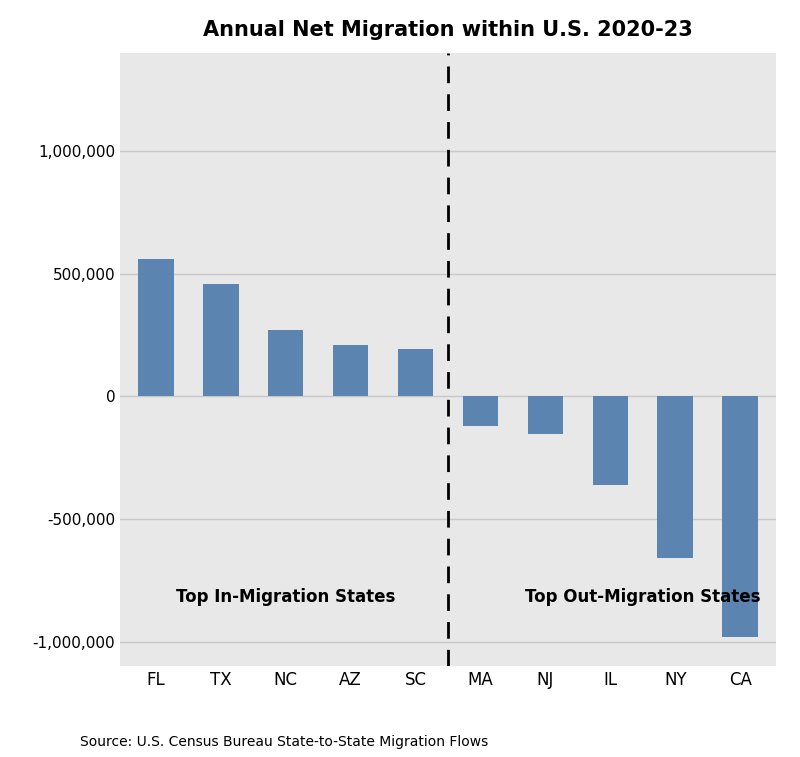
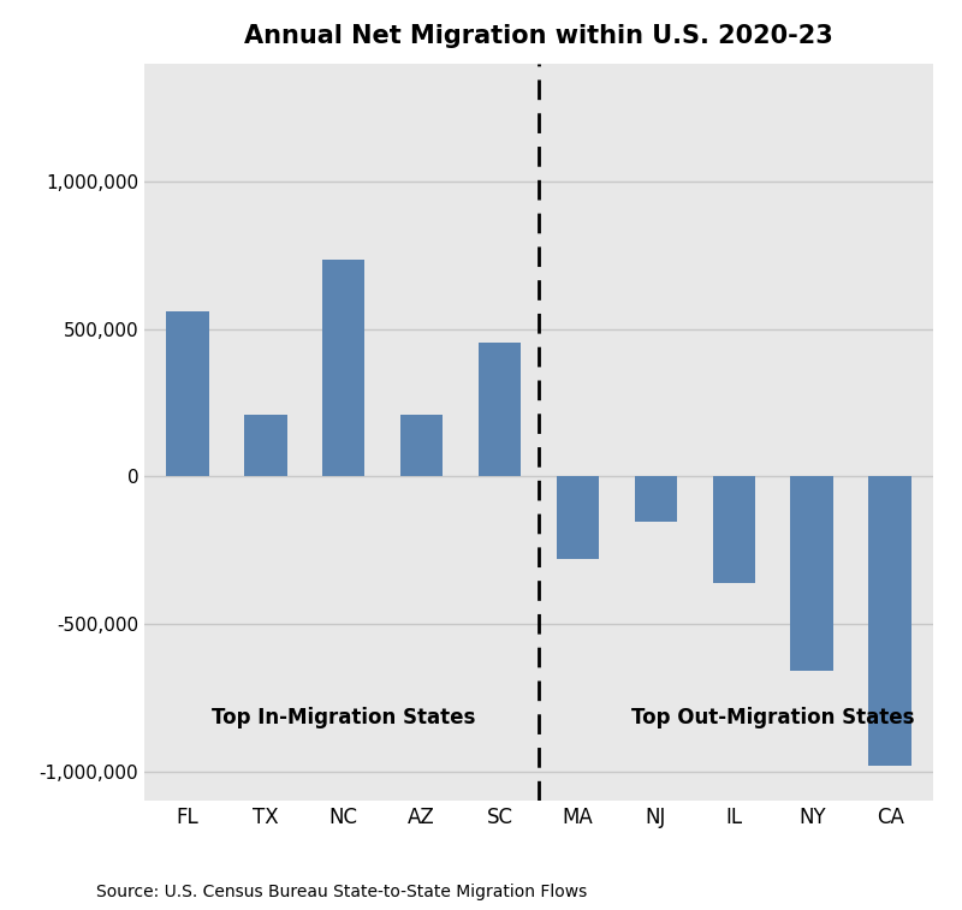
TX: 460,000 -> 210,000
NC: 270,000 -> 735,000
SC: 195,000 -> 455,000
MA: -120,000 -> -280,000
